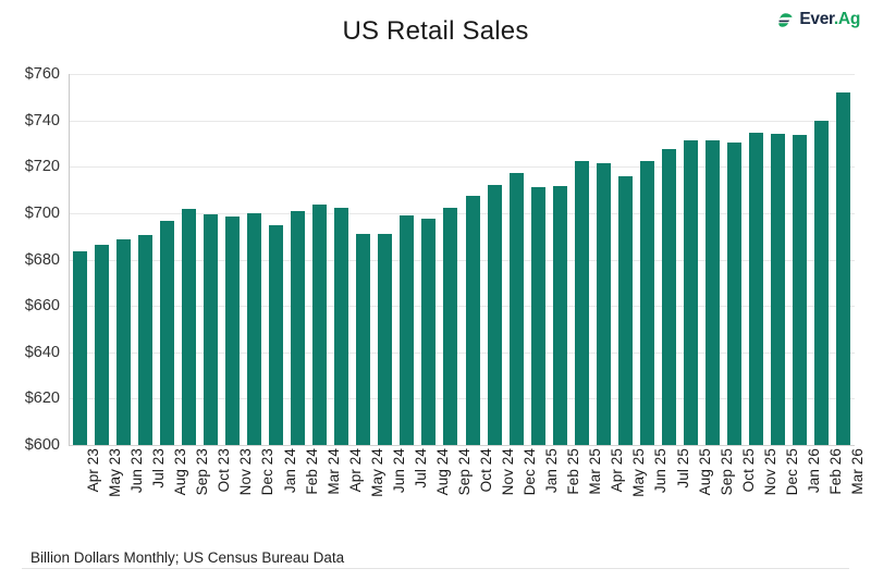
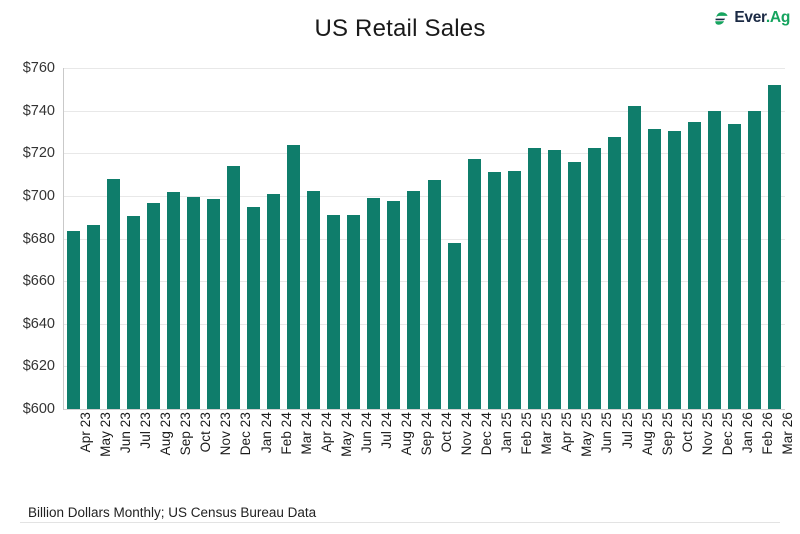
Jun 23: $688 -> $708
Dec 23: $700 -> $714
Mar 24: $704 -> $724
Nov 24: $712 -> $678
Aug 25: $732 -> $742
Dec 25: $734 -> $740
